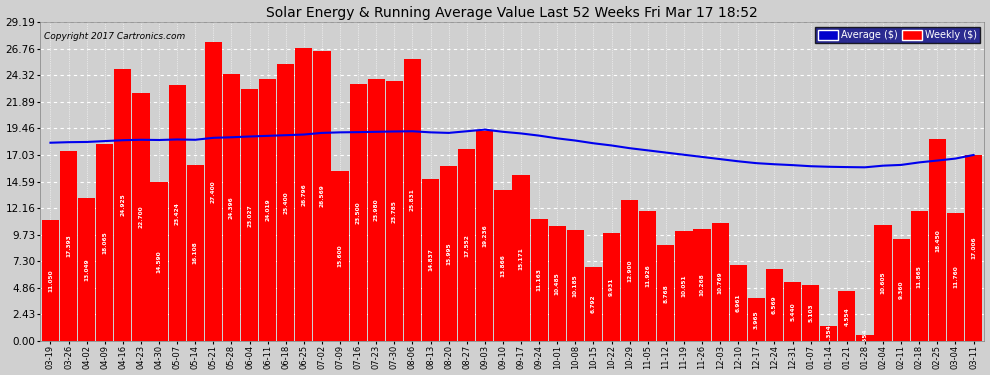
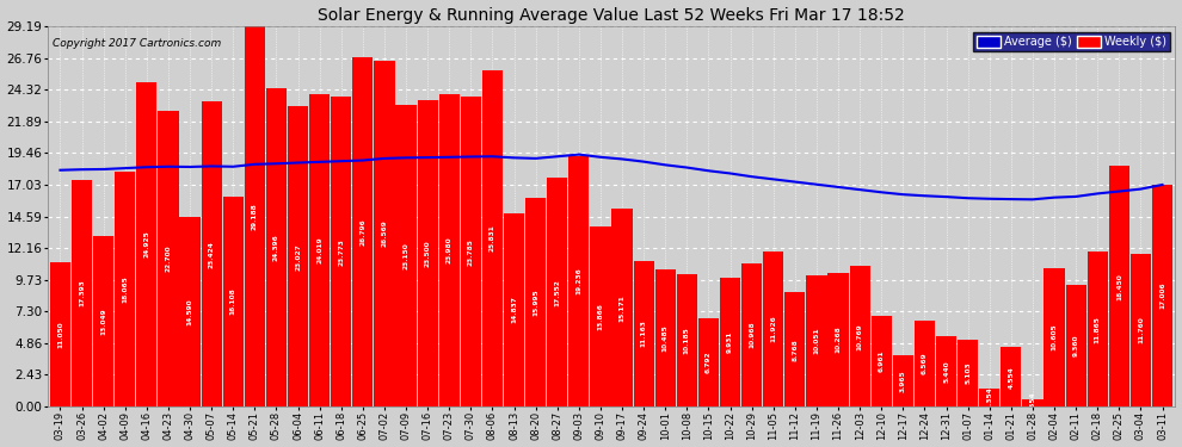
Weekly ($)/05-21: 27.4 -> 29.2
Weekly ($)/06-18: 25.4 -> 23.8
Weekly ($)/07-09: 15.6 -> 23.1
Weekly ($)/10-29: 12.9 -> 11.0
